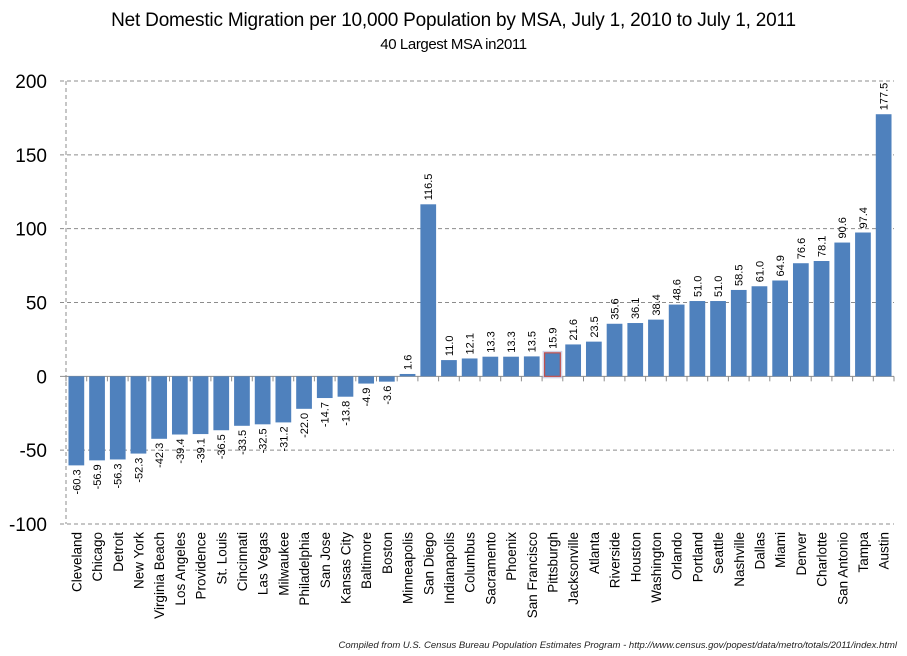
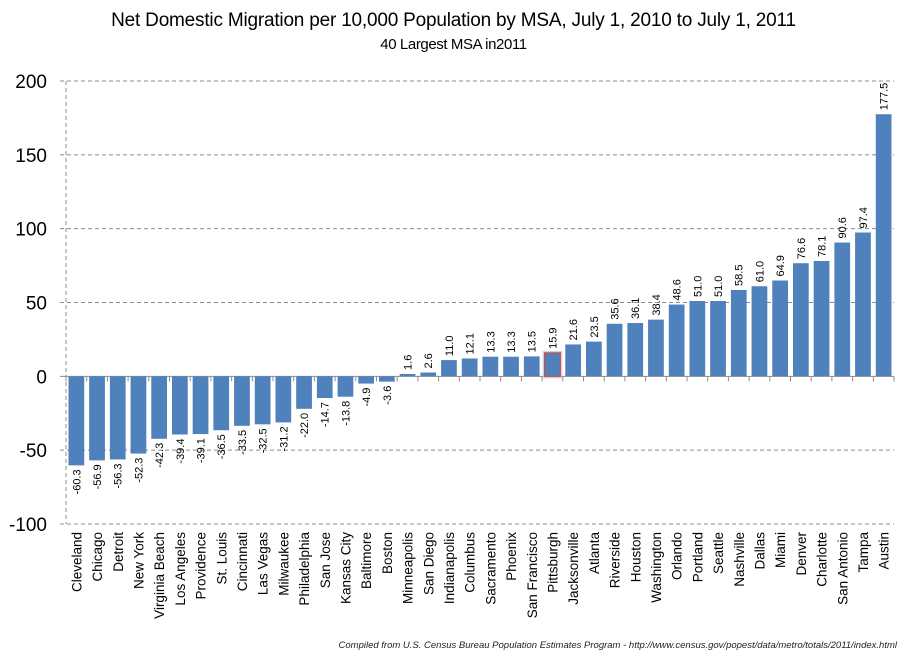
San Diego: 116.5 -> 2.6
